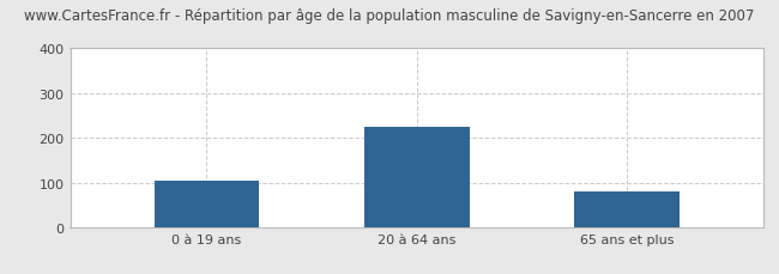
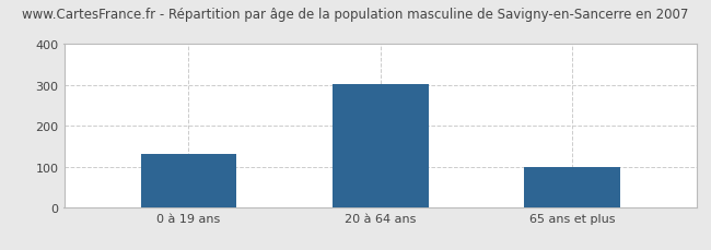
0 à 19 ans: 105 -> 130
20 à 64 ans: 225 -> 303
65 ans et plus: 80 -> 98
